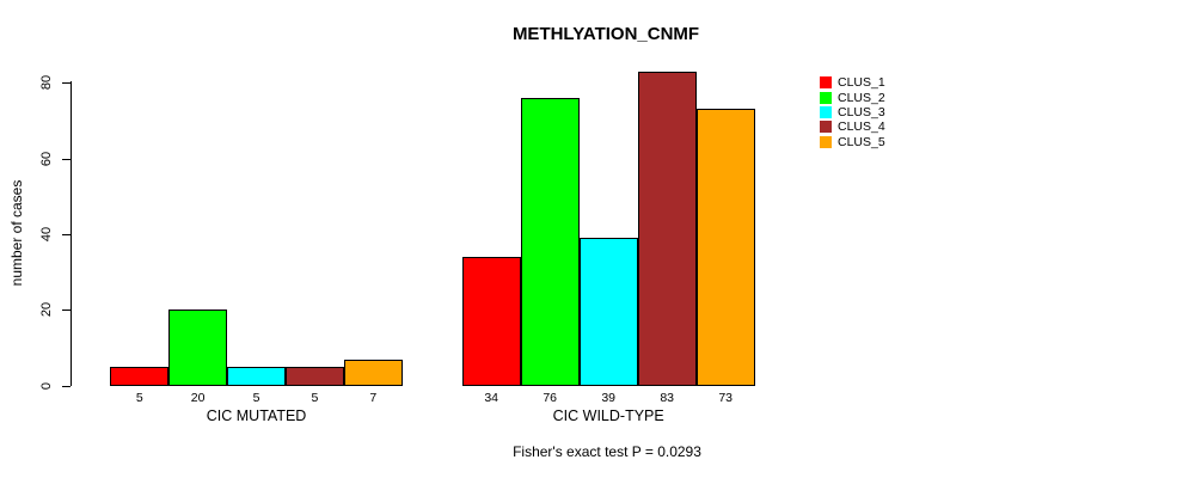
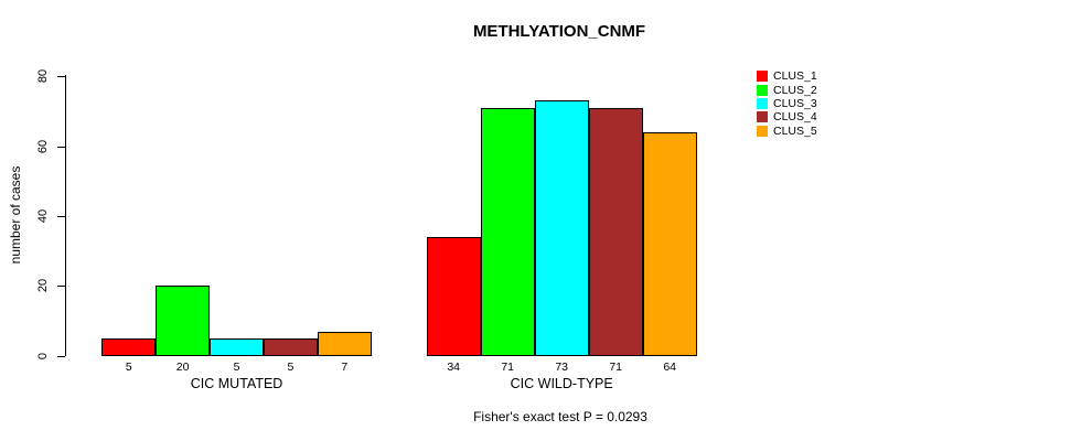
CLUS_2/CIC WILD-TYPE: 76 -> 71
CLUS_3/CIC WILD-TYPE: 39 -> 73
CLUS_4/CIC WILD-TYPE: 83 -> 71
CLUS_5/CIC WILD-TYPE: 73 -> 64
